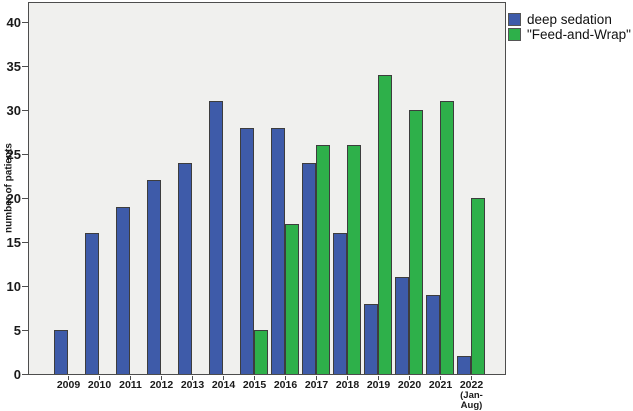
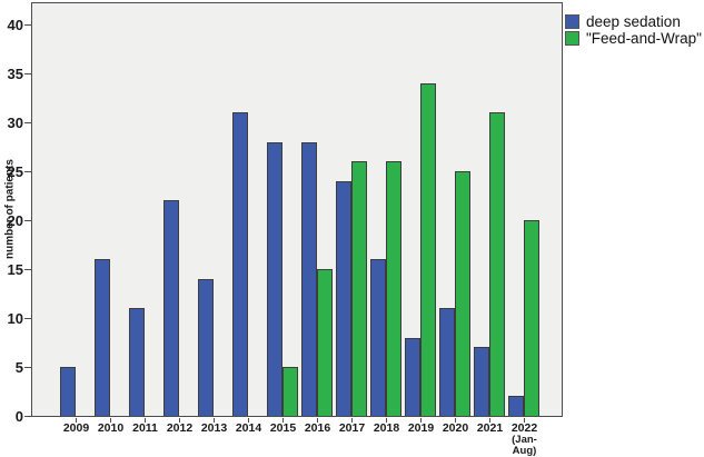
deep sedation/2011: 19 -> 11
deep sedation/2013: 24 -> 14
"Feed-and-Wrap"/2016: 17 -> 15
"Feed-and-Wrap"/2020: 30 -> 25
deep sedation/2021: 9 -> 7
